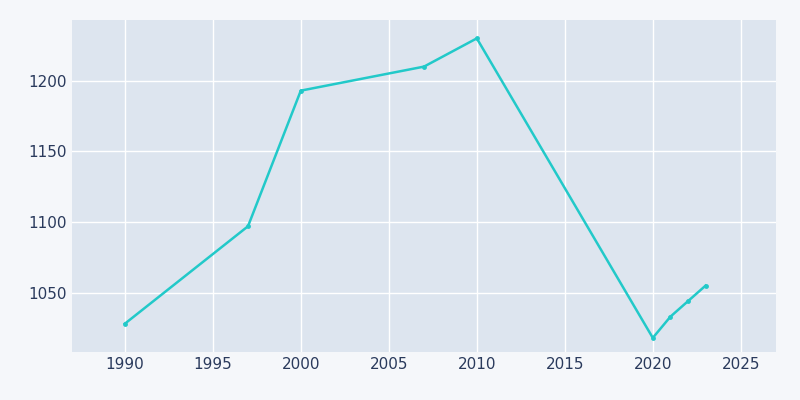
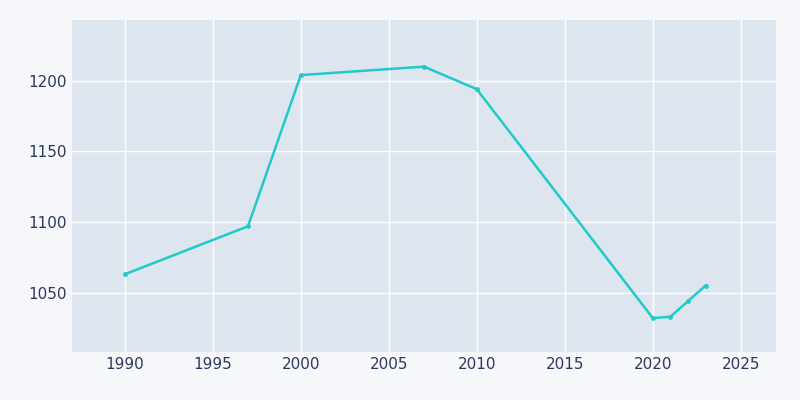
1990: 1028 -> 1063
2000: 1193 -> 1204
2010: 1230 -> 1194
2020: 1018 -> 1032
